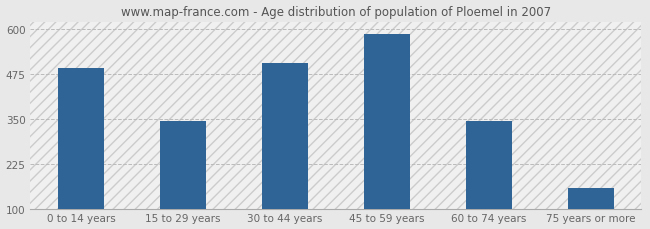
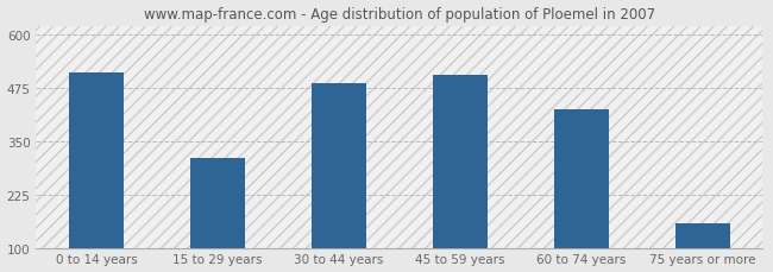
0 to 14 years: 492 -> 510
15 to 29 years: 344 -> 310
30 to 44 years: 506 -> 485
45 to 59 years: 586 -> 505
60 to 74 years: 344 -> 425
